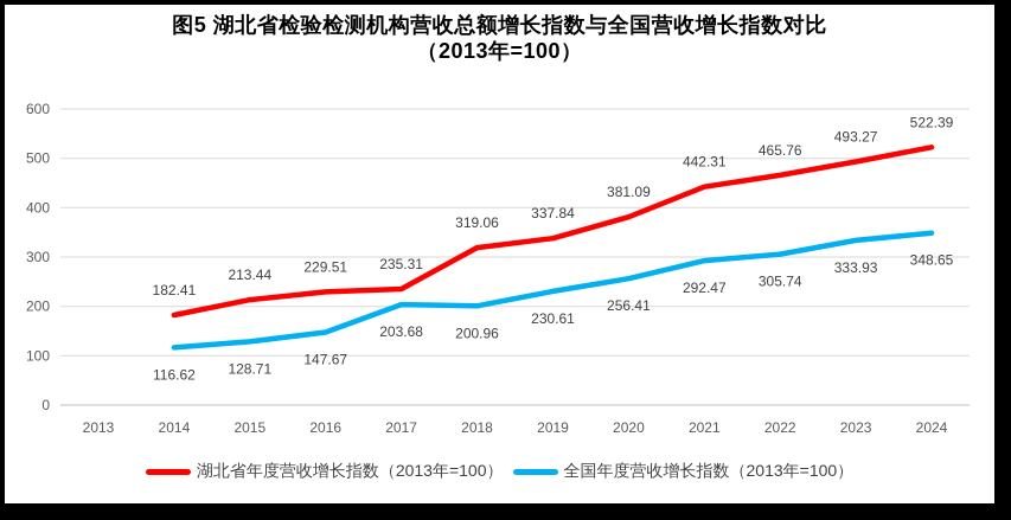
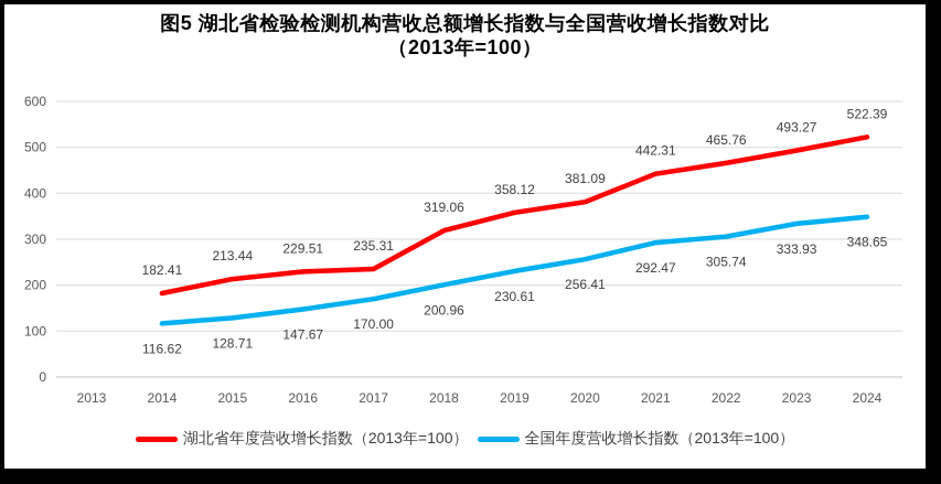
全国年度营收增长指数（2013年=100）/2017: 203.68 -> 170.00
湖北省年度营收增长指数（2013年=100）/2019: 337.84 -> 358.12
